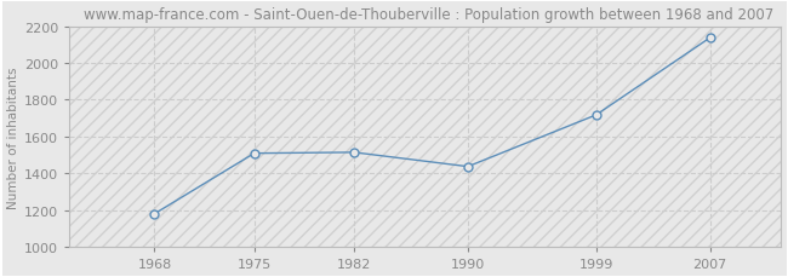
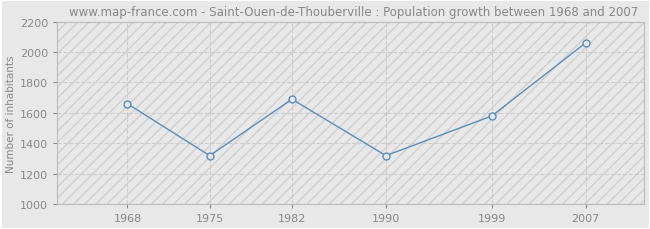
1968: 1180 -> 1660
1975: 1510 -> 1320
1982: 1520 -> 1690
1990: 1440 -> 1320
1999: 1720 -> 1580
2007: 2140 -> 2060
